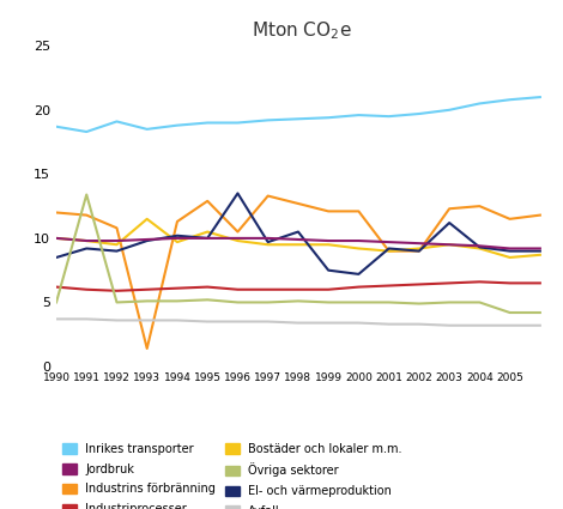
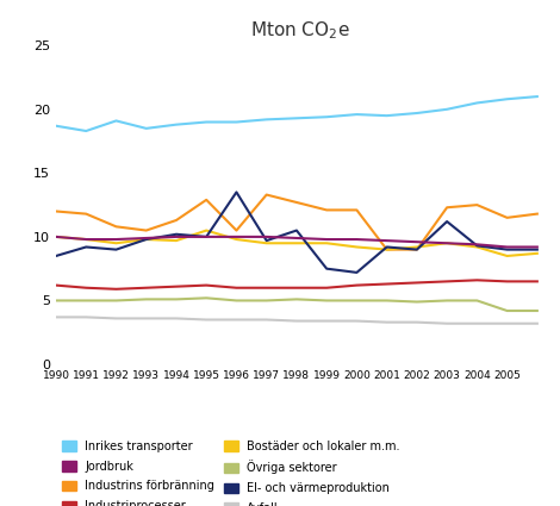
Övriga sektorer/1991: 13.4 -> 5.0
Industrins förbränning/1993: 1.4 -> 10.5
Bostäder och lokaler m.m./1993: 11.5 -> 9.8
